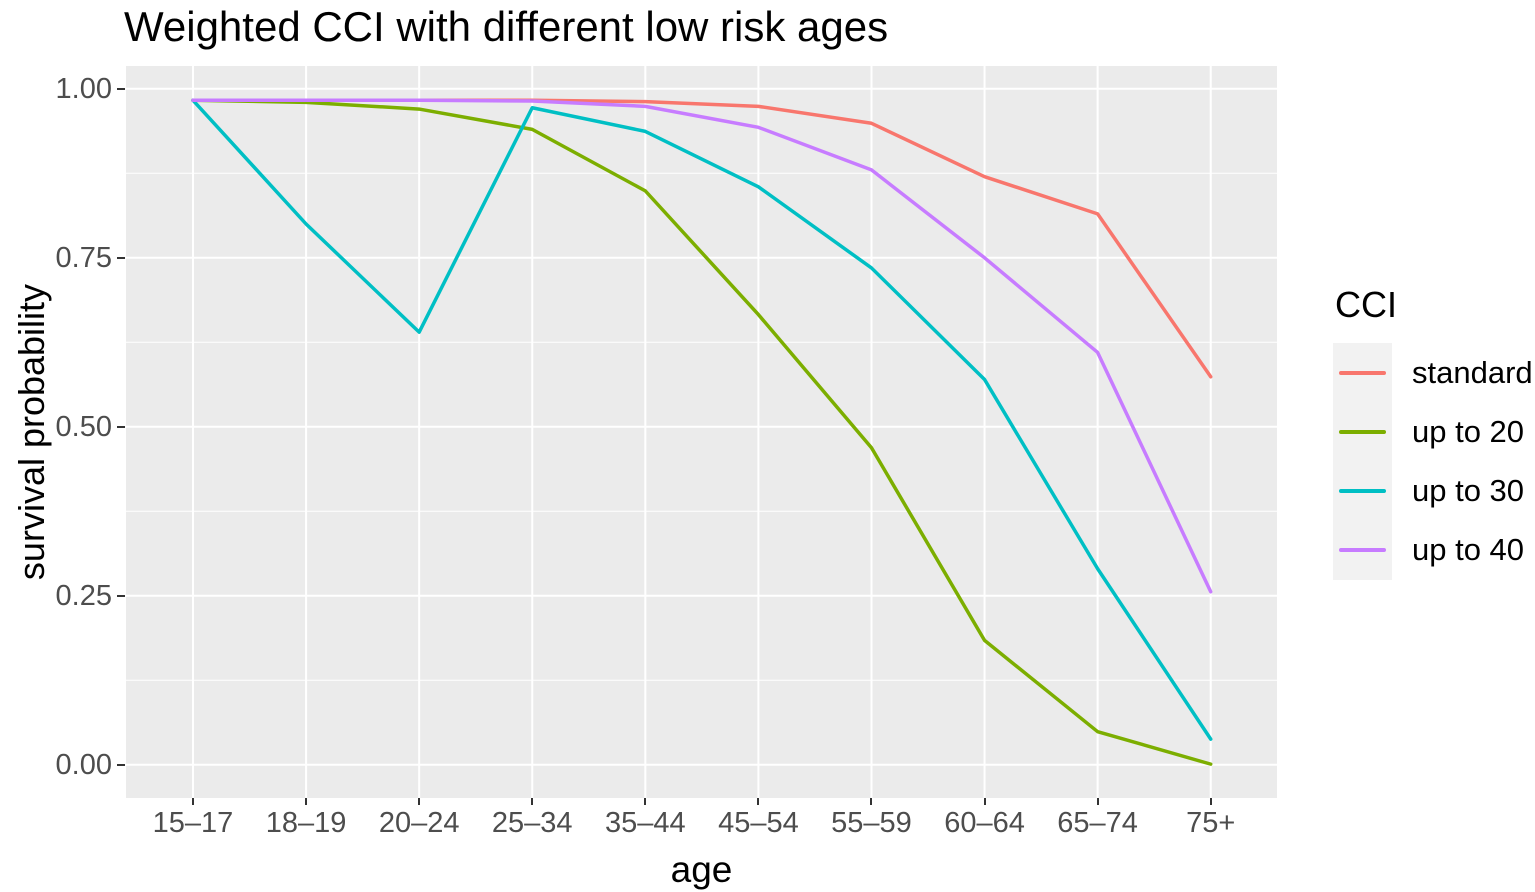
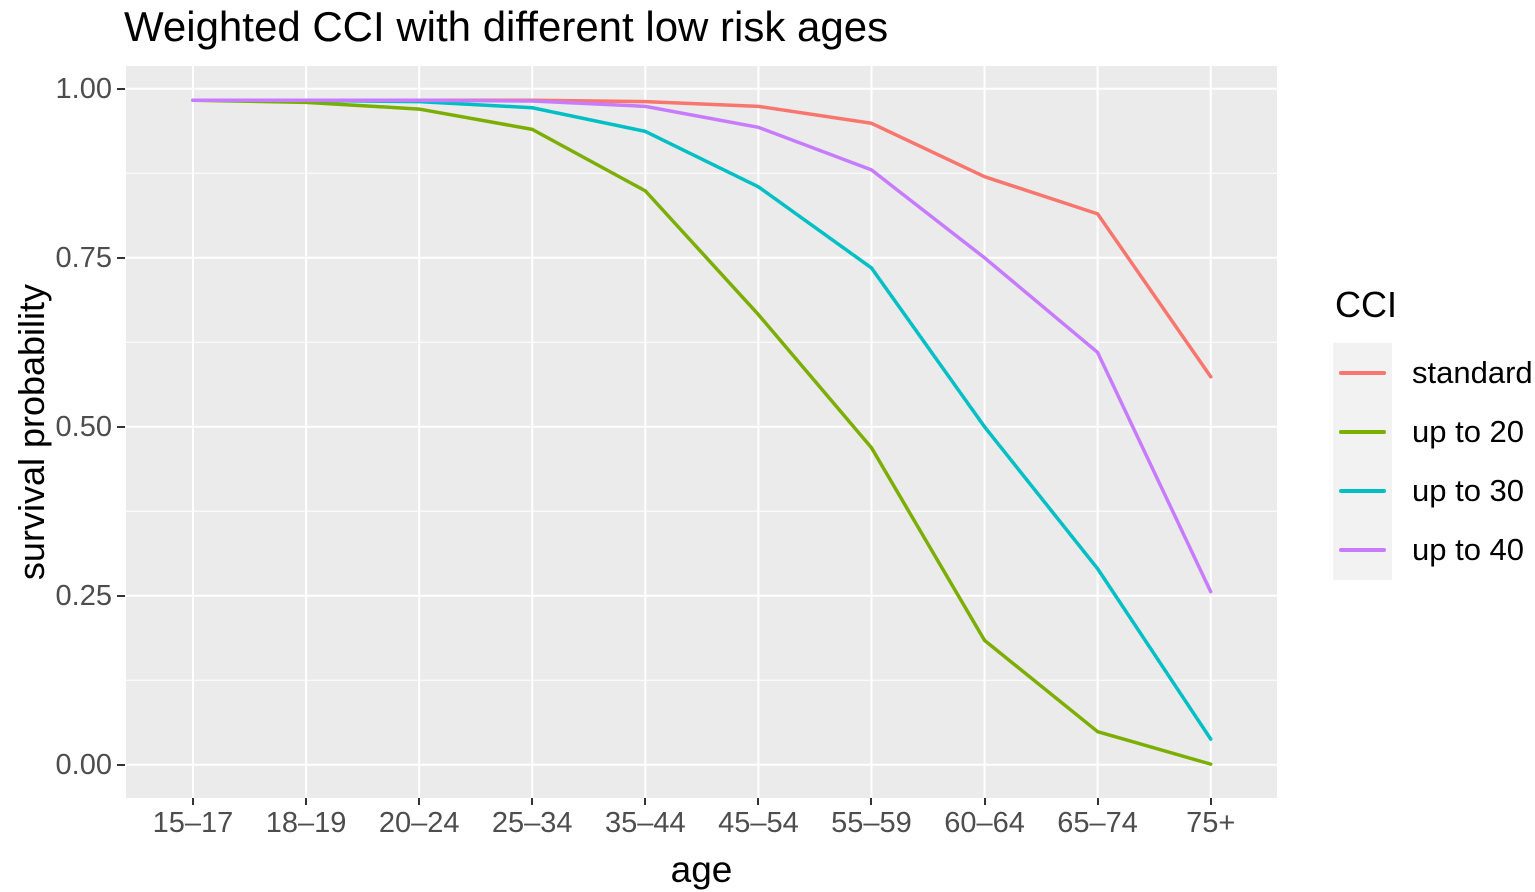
up to 30/18–19: 0.80 -> 0.98
up to 30/20–24: 0.64 -> 0.98
up to 30/60–64: 0.57 -> 0.50
